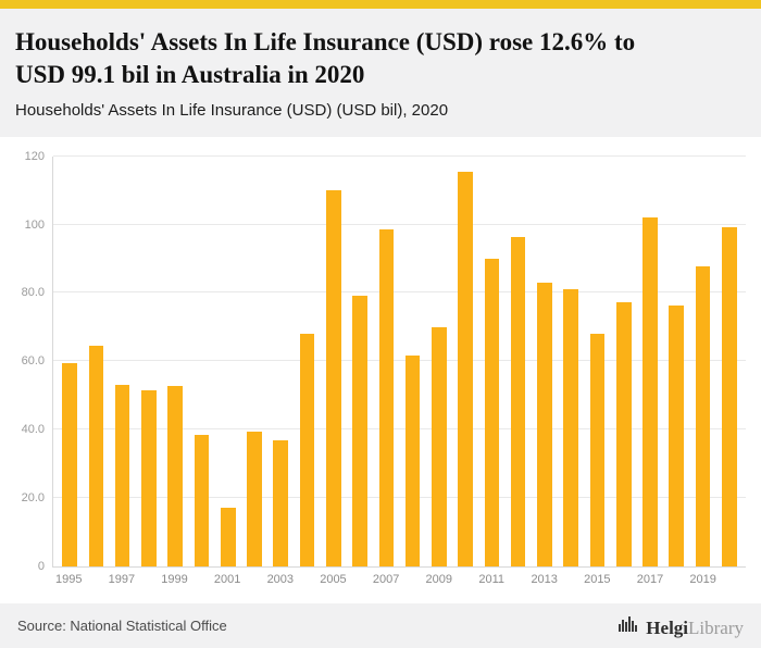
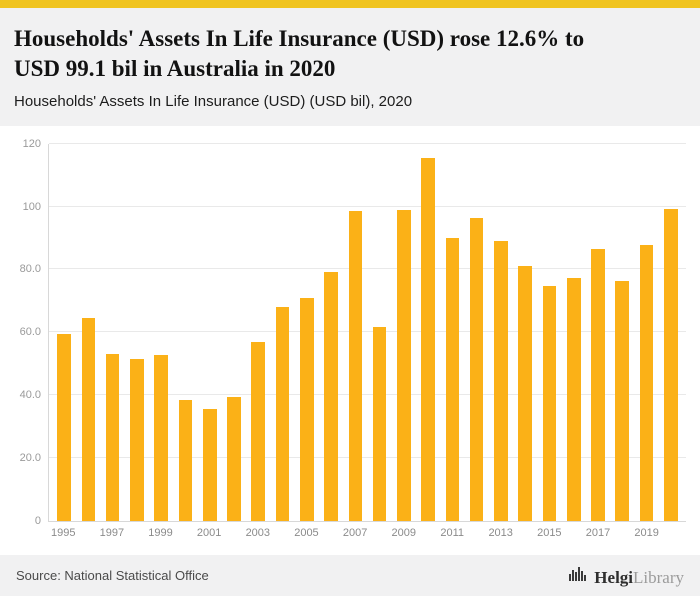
2001: 17 -> 36
2003: 37 -> 57
2005: 110 -> 71
2009: 70 -> 99
2013: 83 -> 89
2015: 68 -> 75
2017: 102 -> 86
